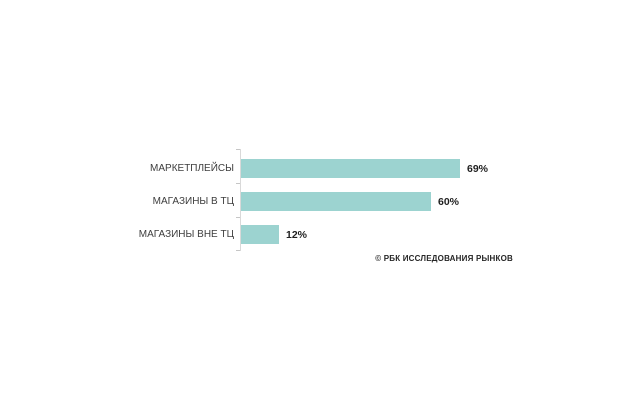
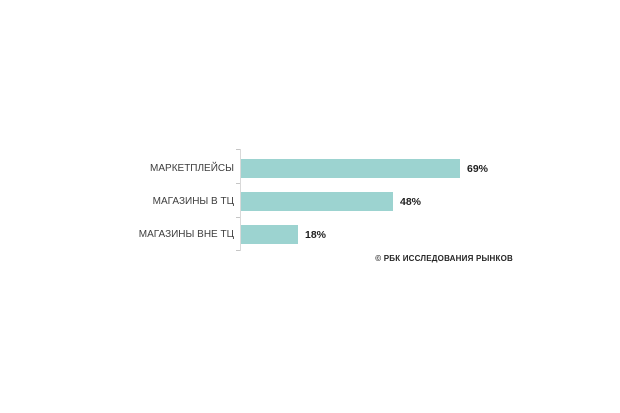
МАГАЗИНЫ В ТЦ: 60% -> 48%
МАГАЗИНЫ ВНЕ ТЦ: 12% -> 18%
